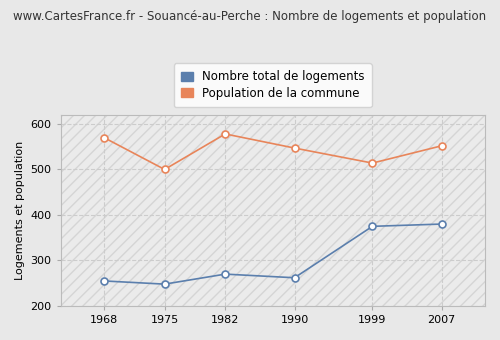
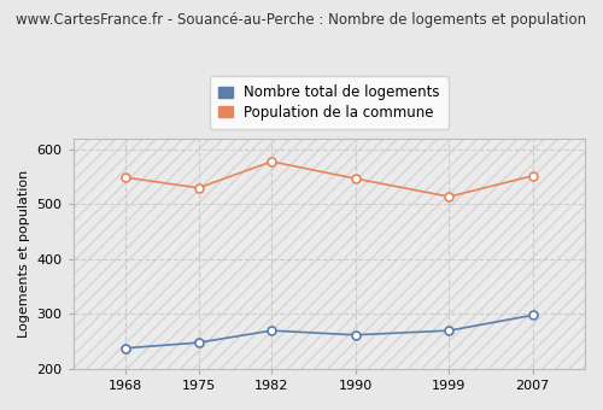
Nombre total de logements/1968: 255 -> 238
Population de la commune/1968: 570 -> 549
Population de la commune/1975: 500 -> 530
Nombre total de logements/1999: 375 -> 270
Nombre total de logements/2007: 380 -> 298
